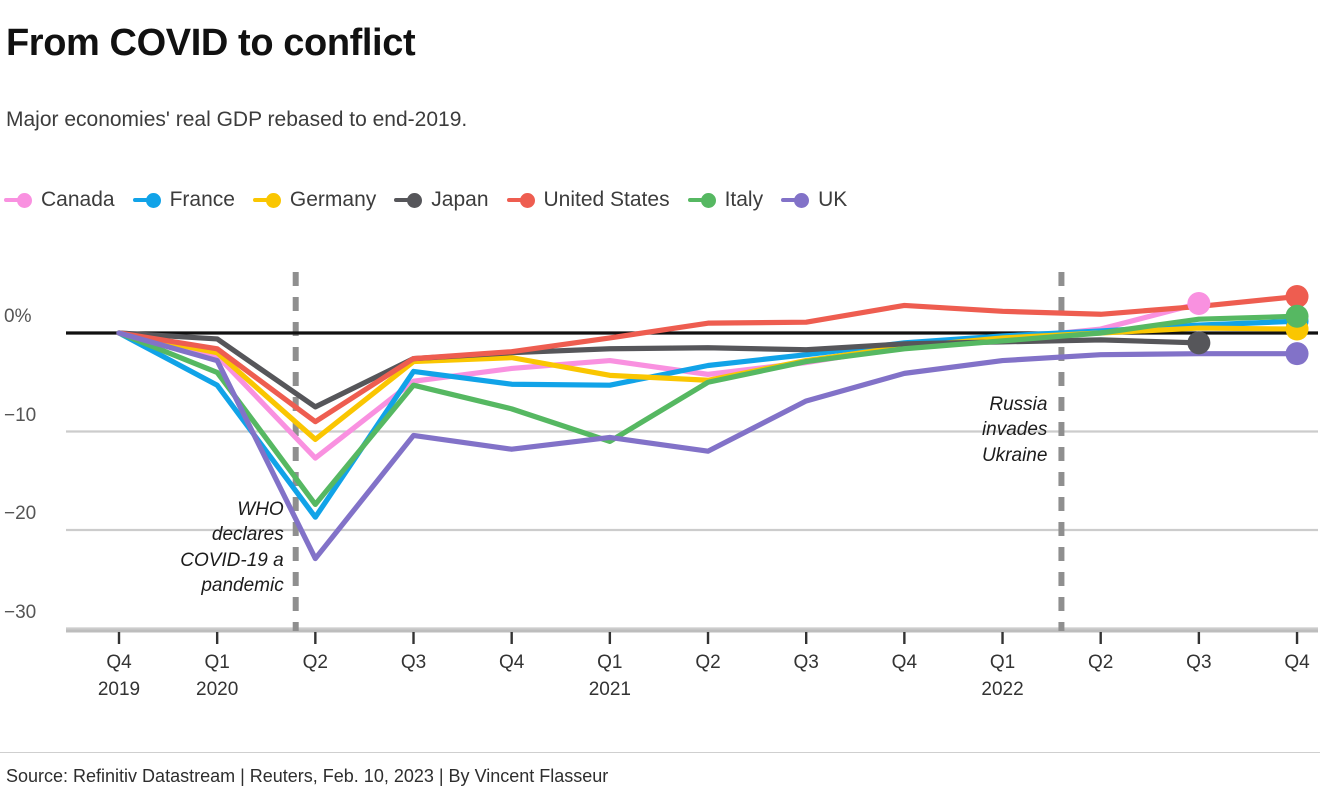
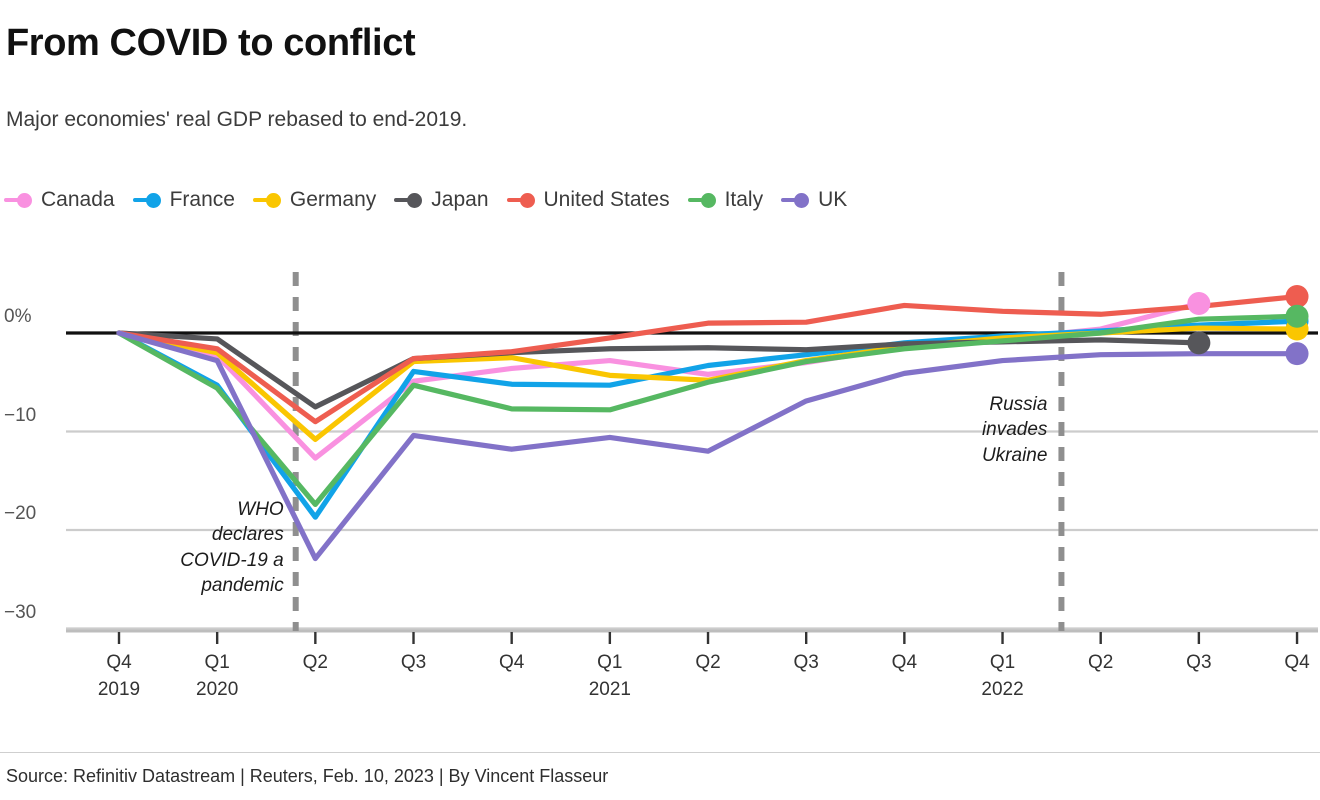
Italy/Q1 2020: -4% -> -6%
Italy/Q1 2021: -11% -> -8%
